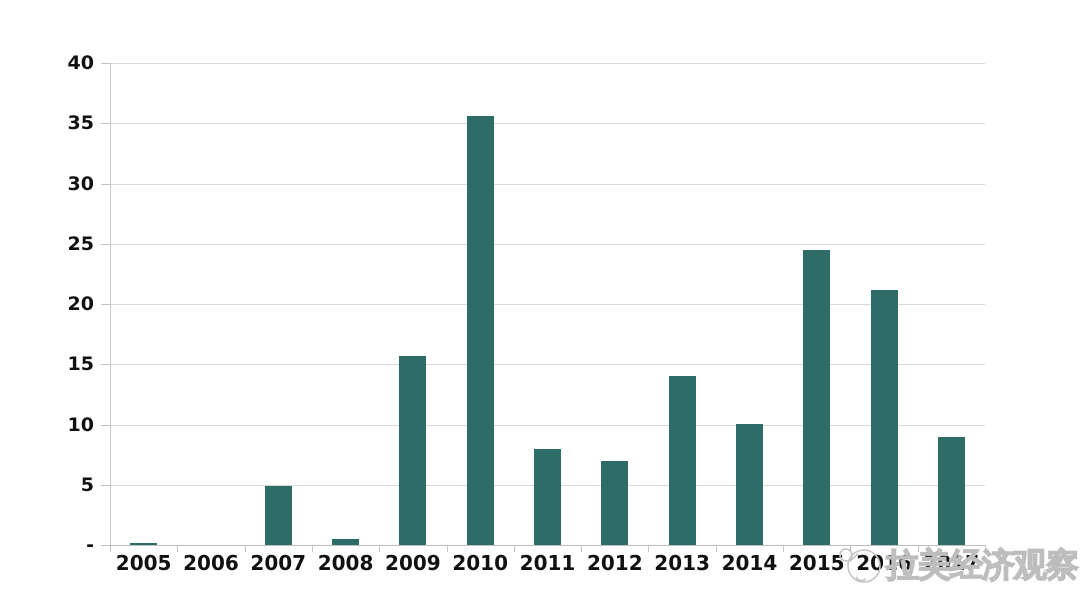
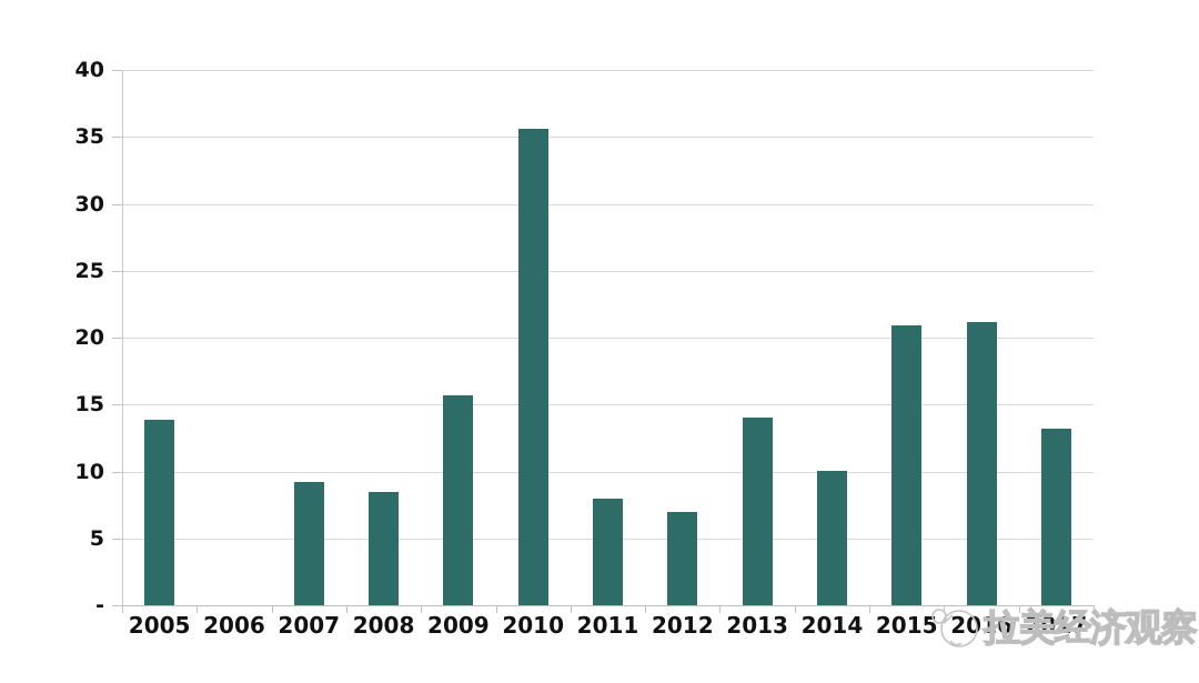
2005: 0.1 -> 13.9
2007: 4.9 -> 9.2
2008: 0.5 -> 8.5
2015: 24.5 -> 20.9
2017: 9.0 -> 13.2
